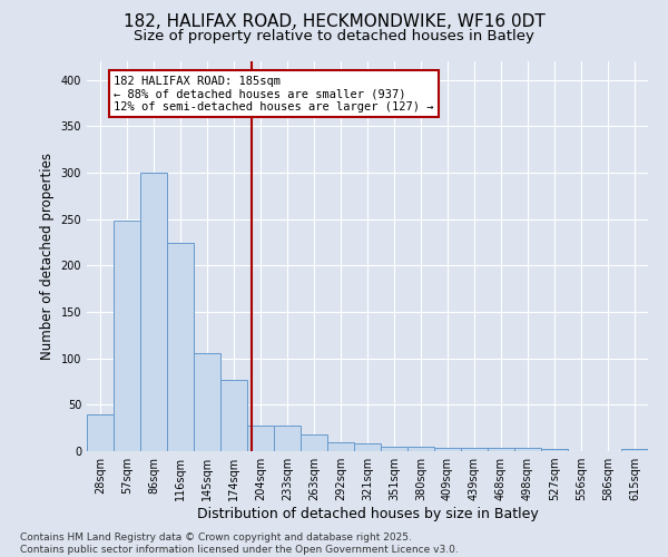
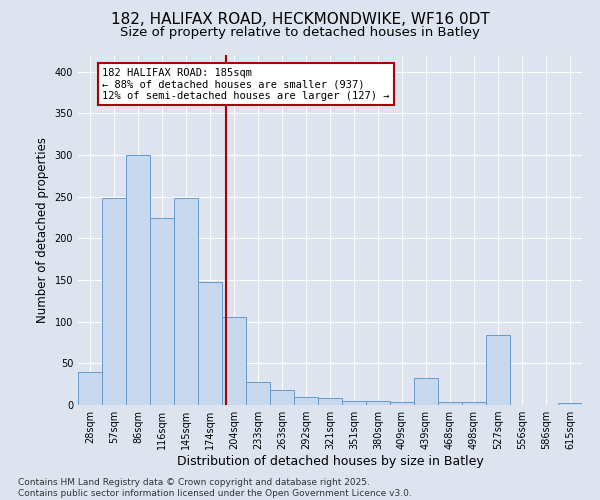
145sqm: 106 -> 248
174sqm: 77 -> 148
204sqm: 28 -> 106
439sqm: 4 -> 32
527sqm: 3 -> 84
